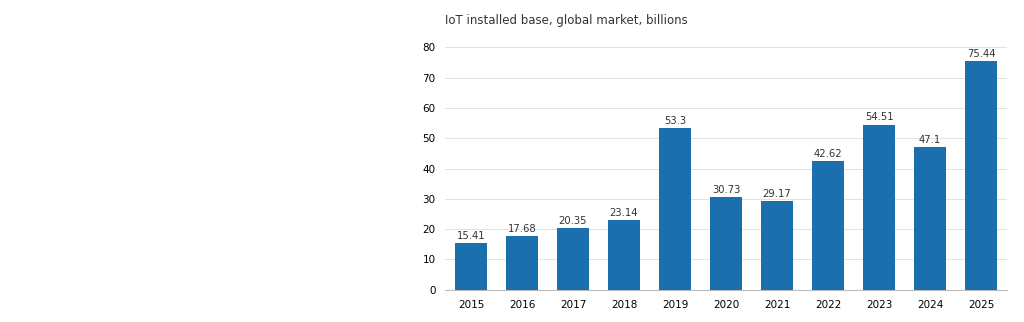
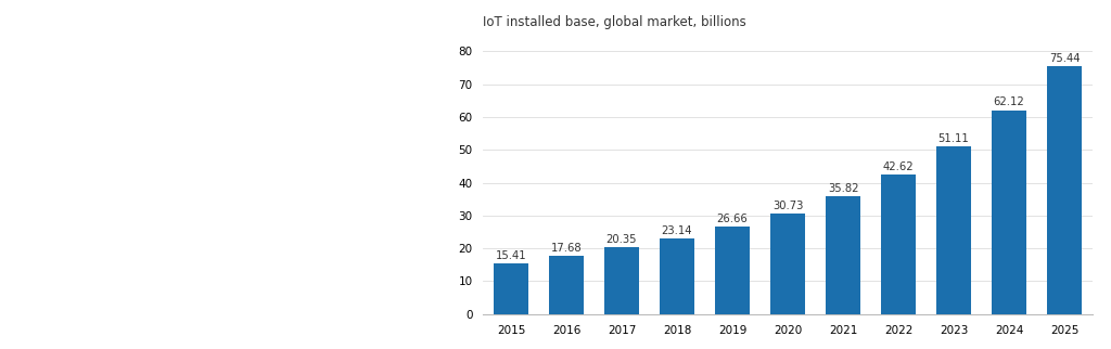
2019: 53.3 -> 26.66
2021: 29.17 -> 35.82
2023: 54.51 -> 51.11
2024: 47.1 -> 62.12
